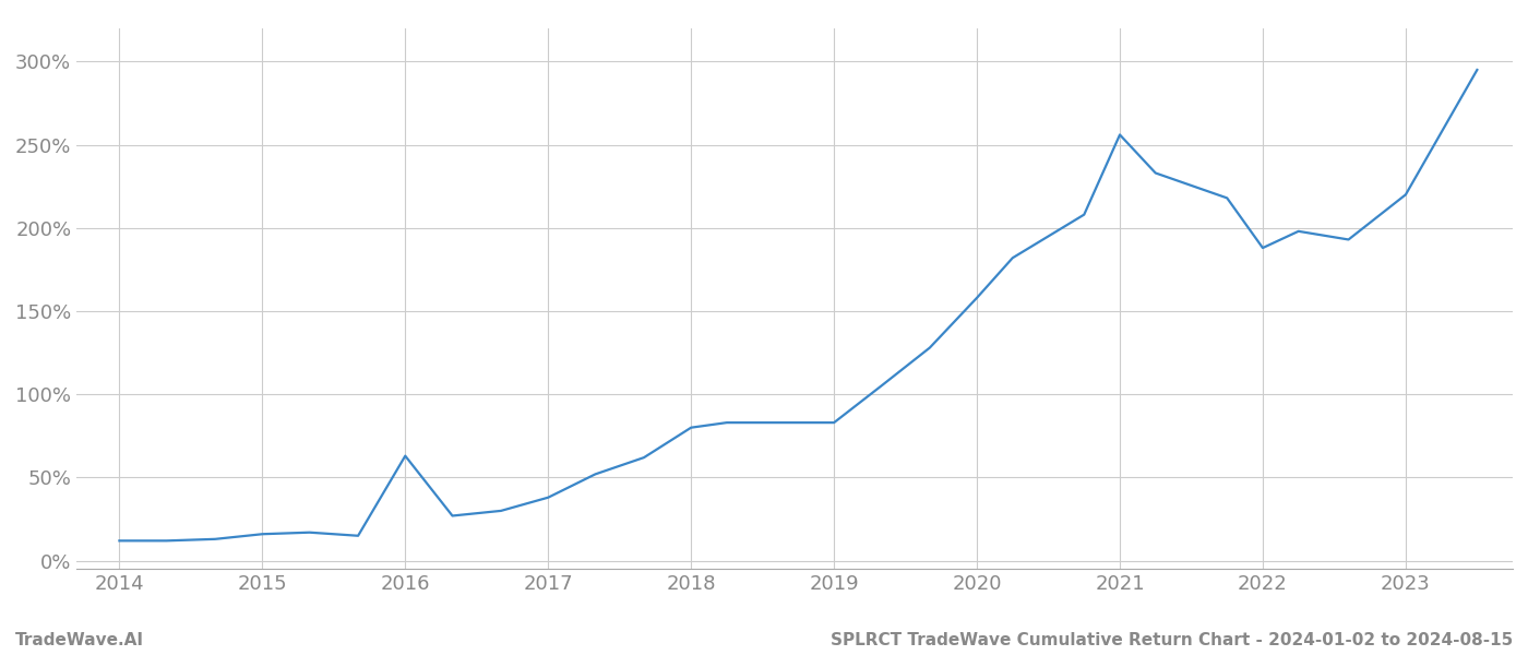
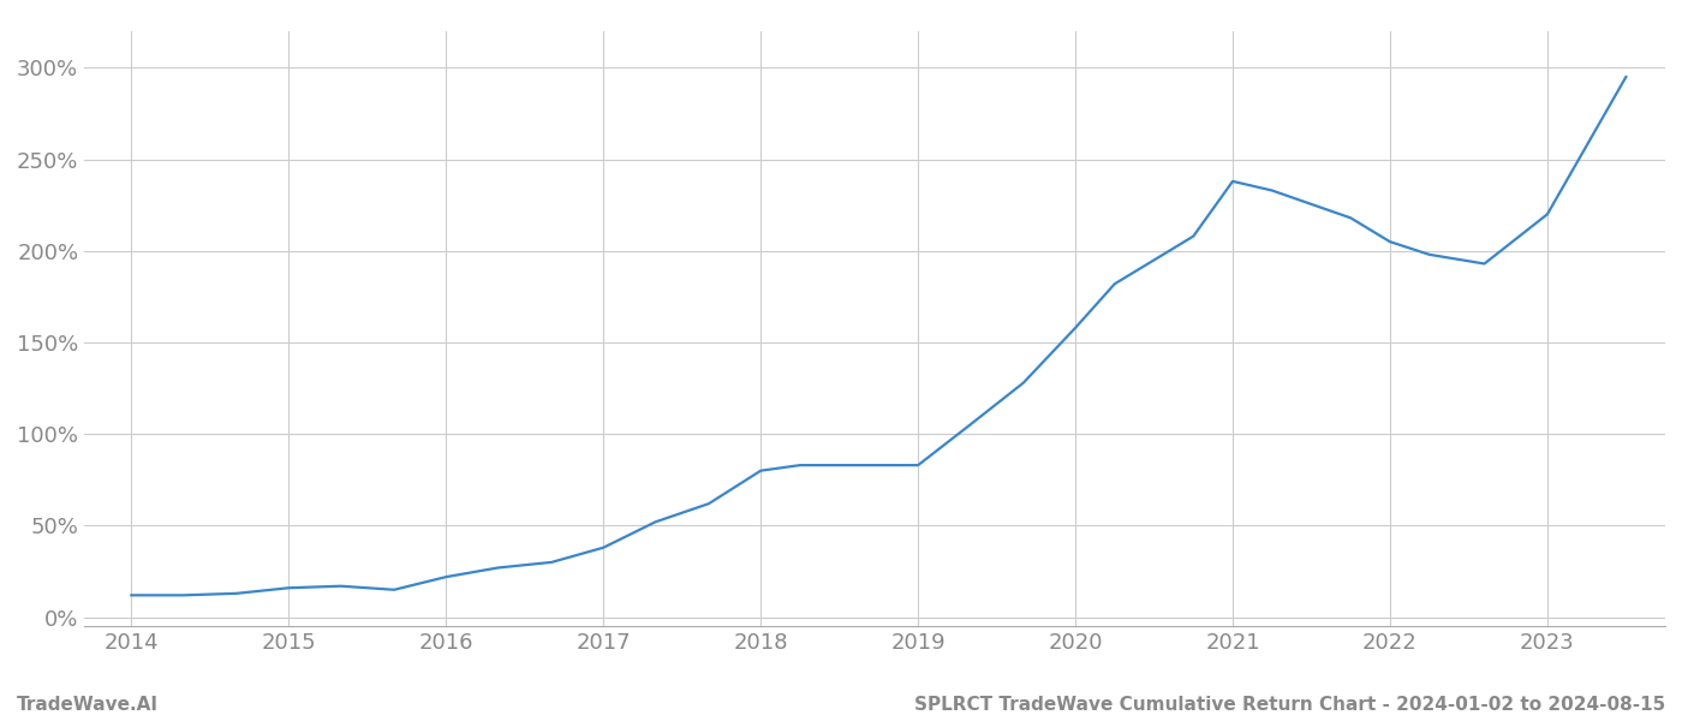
2016: 63% -> 22%
2021: 256% -> 238%
2022: 188% -> 205%
